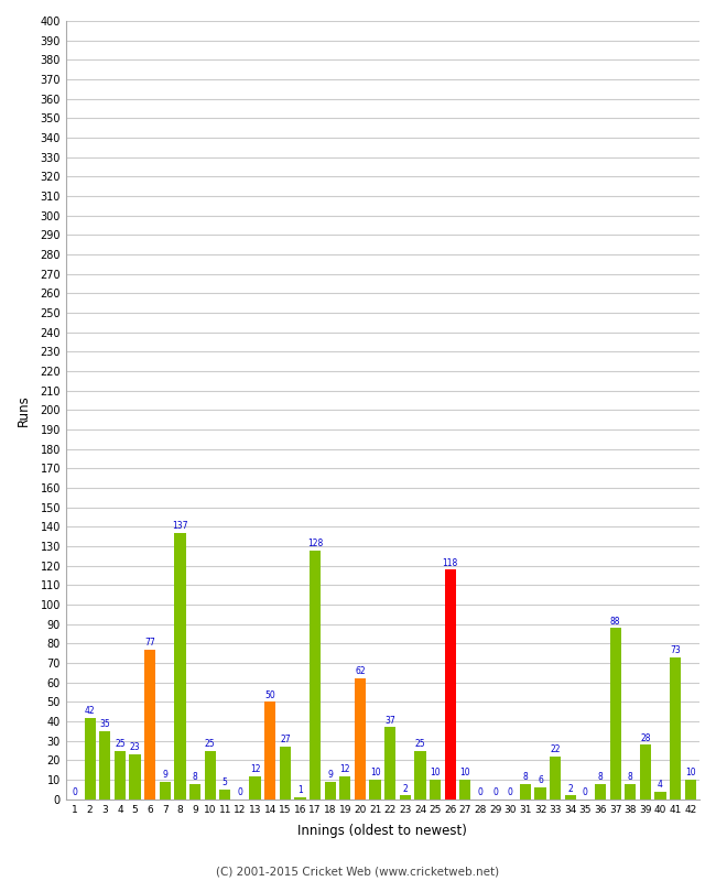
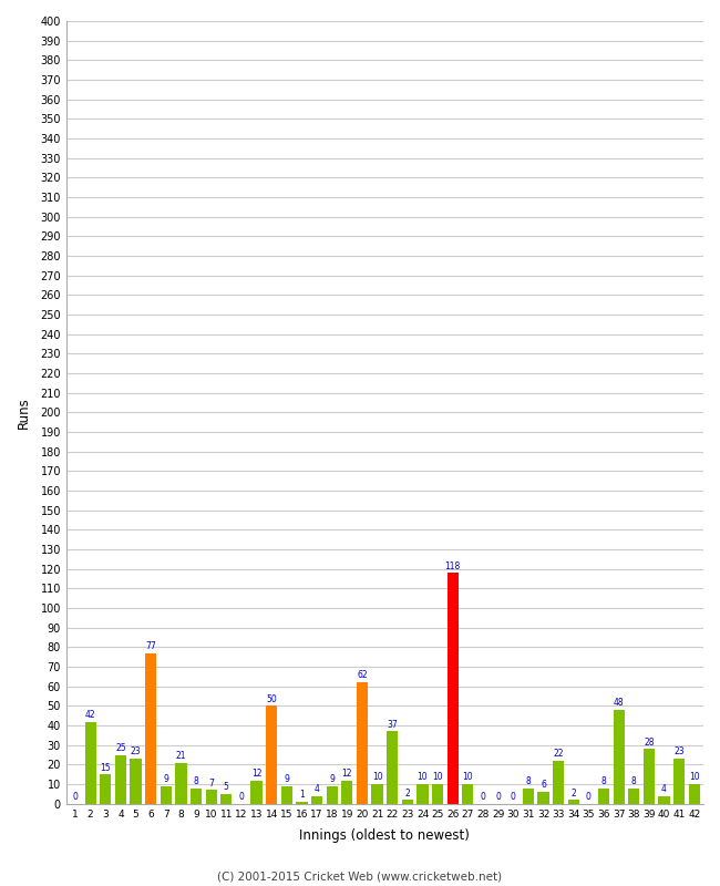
3: 35 -> 15
8: 137 -> 21
10: 25 -> 7
15: 27 -> 9
17: 128 -> 4
24: 25 -> 10
37: 88 -> 48
41: 73 -> 23
